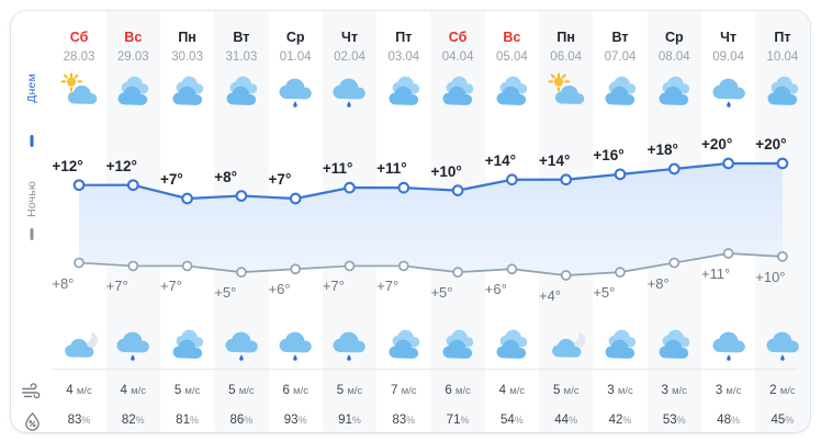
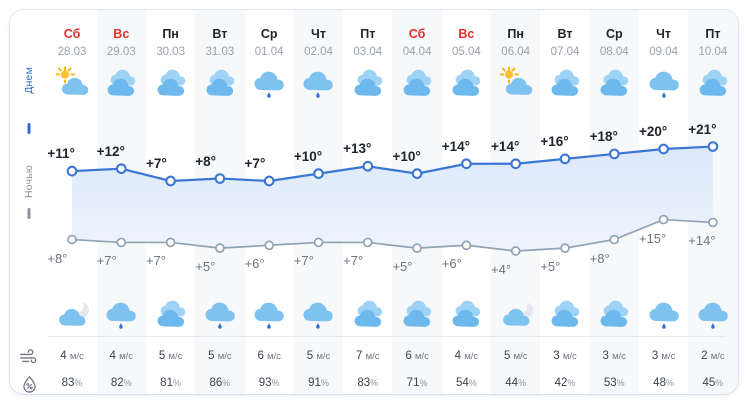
Днем/28.03: +12° -> +11°
Днем/02.04: +11° -> +10°
Днем/03.04: +11° -> +13°
Ночью/09.04: +11° -> +15°
Днем/10.04: +20° -> +21°
Ночью/10.04: +10° -> +14°
